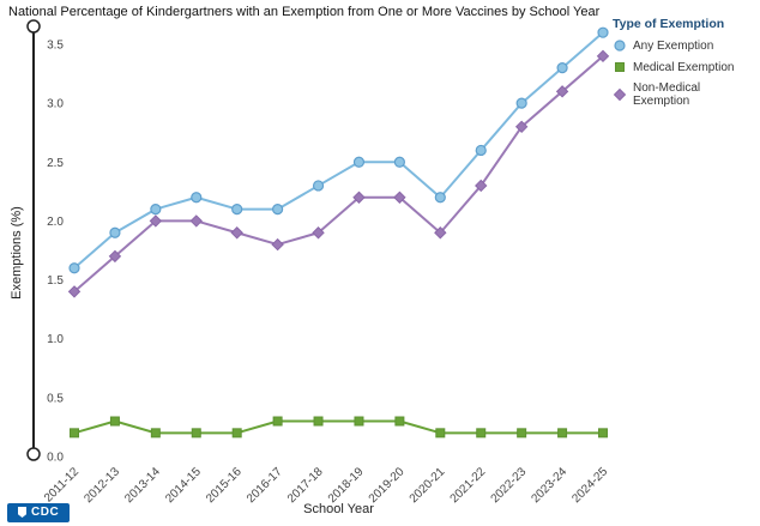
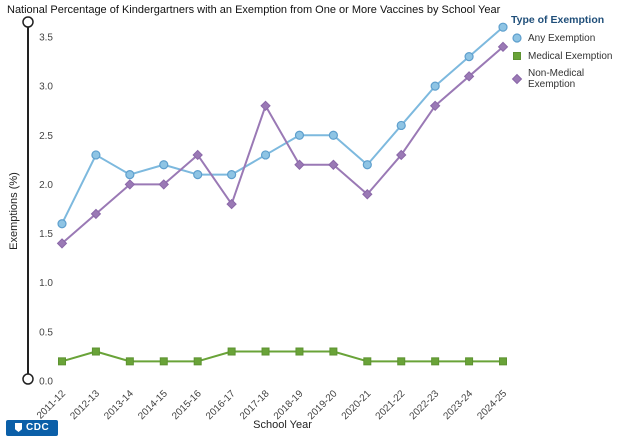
Any Exemption/2012-13: 1.9 -> 2.3
Non-Medical Exemption/2015-16: 1.9 -> 2.3
Non-Medical Exemption/2017-18: 1.9 -> 2.8
